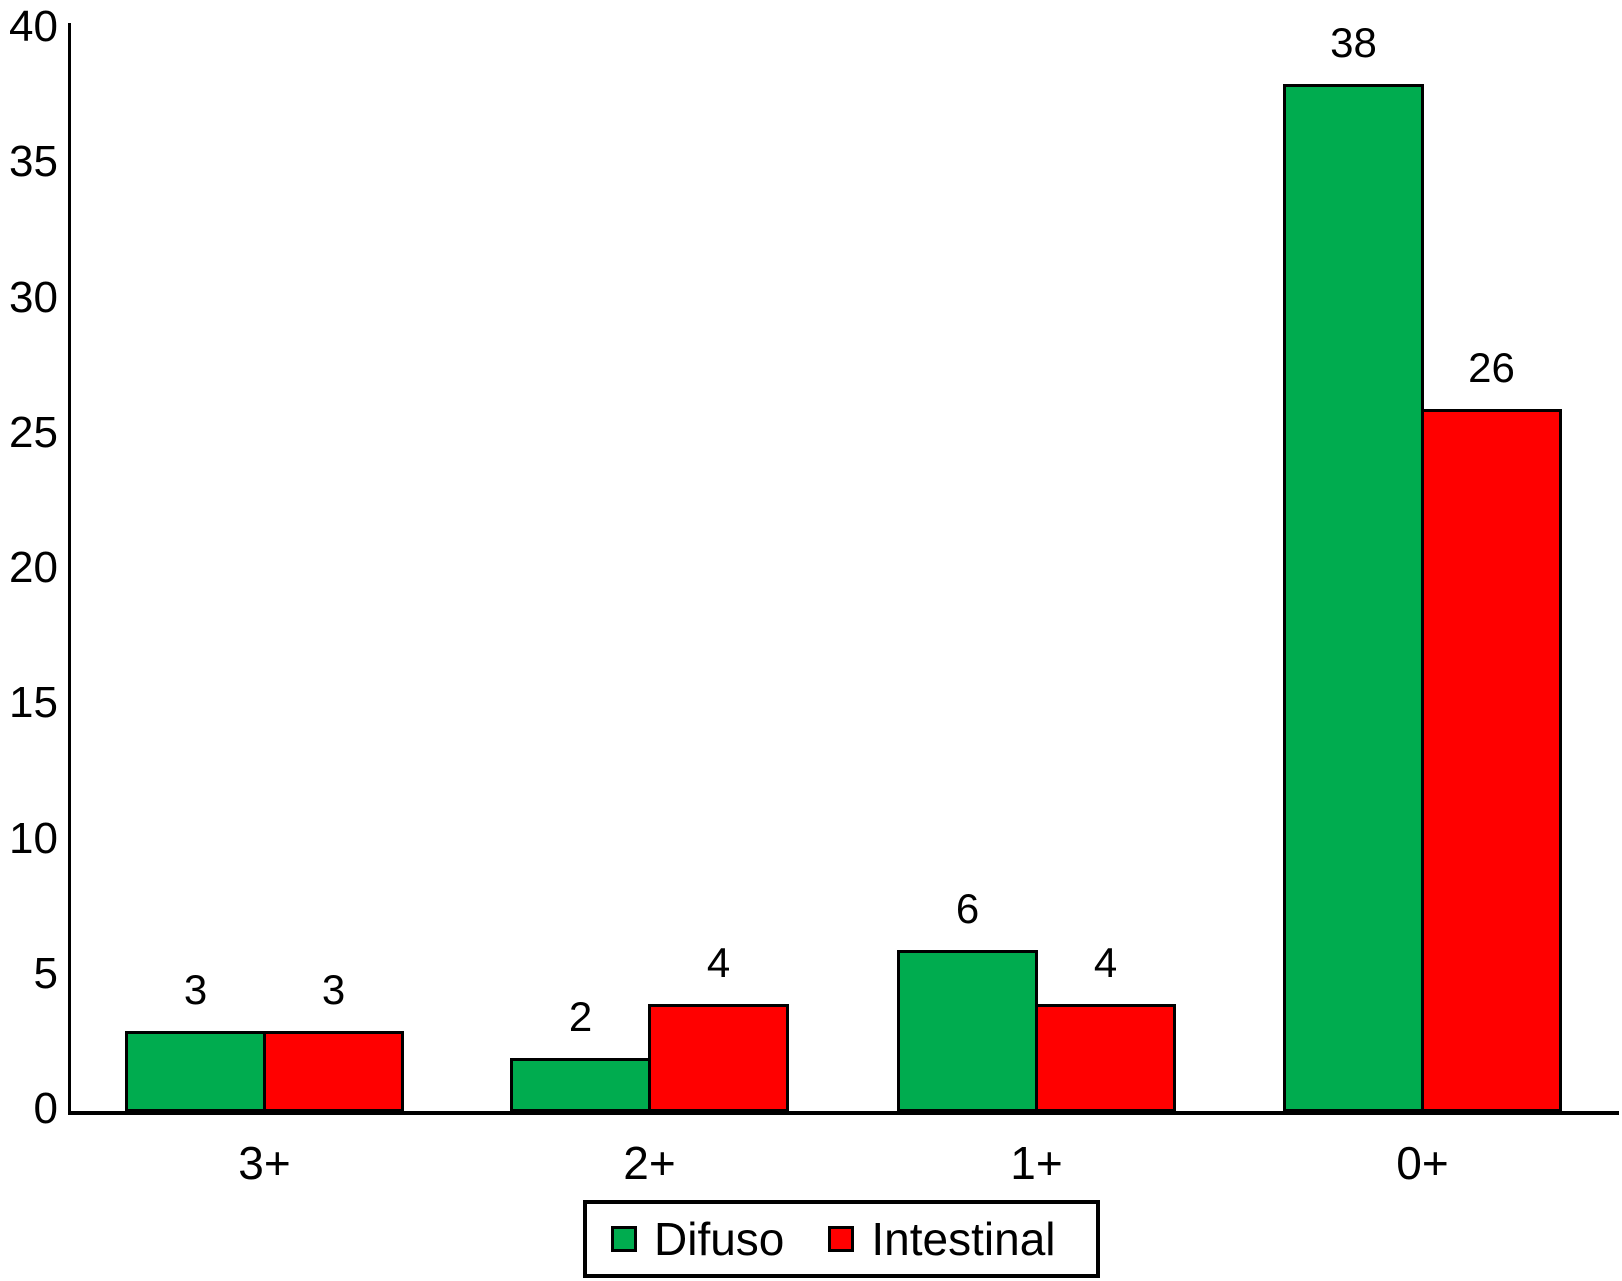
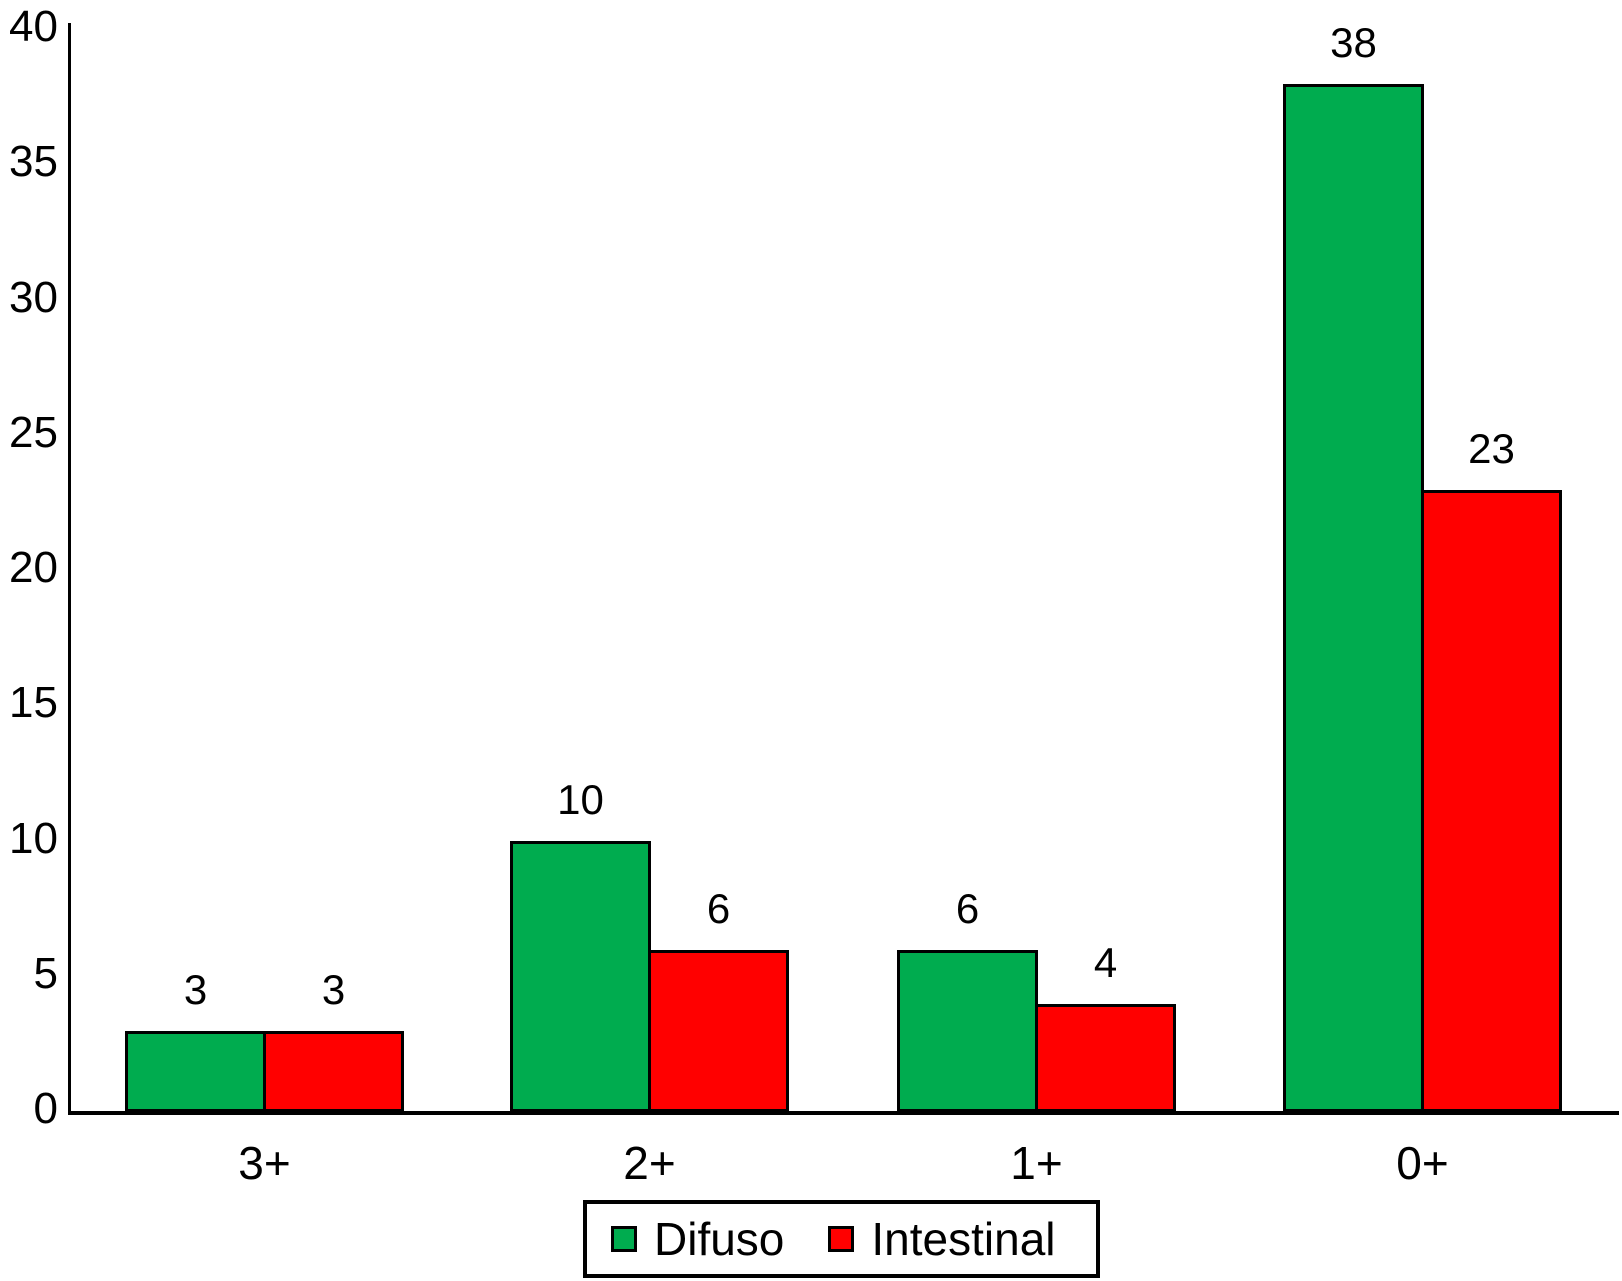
Difuso/2+: 2 -> 10
Intestinal/2+: 4 -> 6
Intestinal/0+: 26 -> 23
